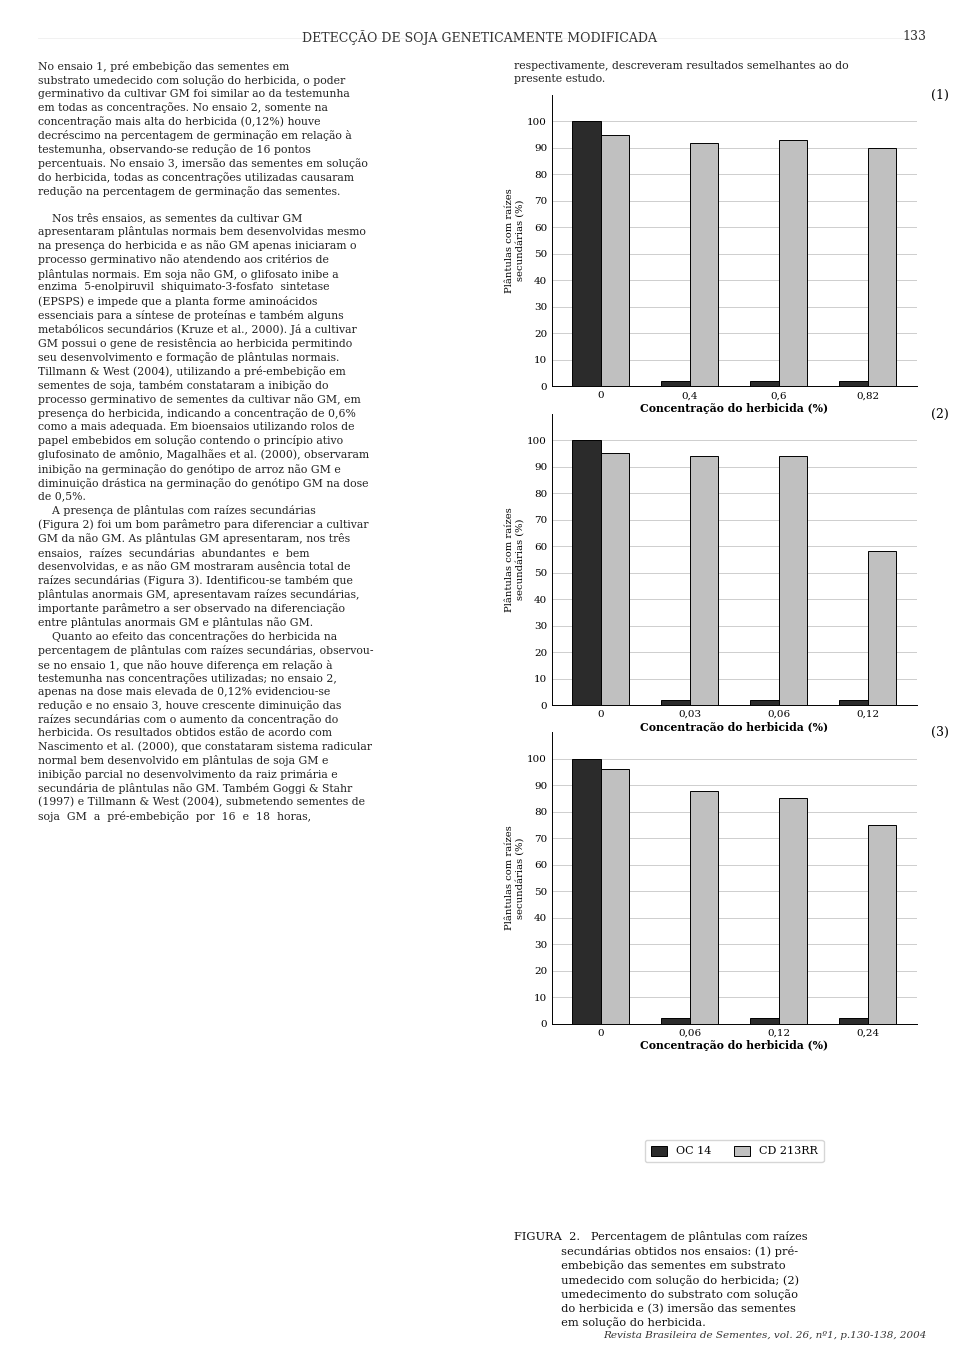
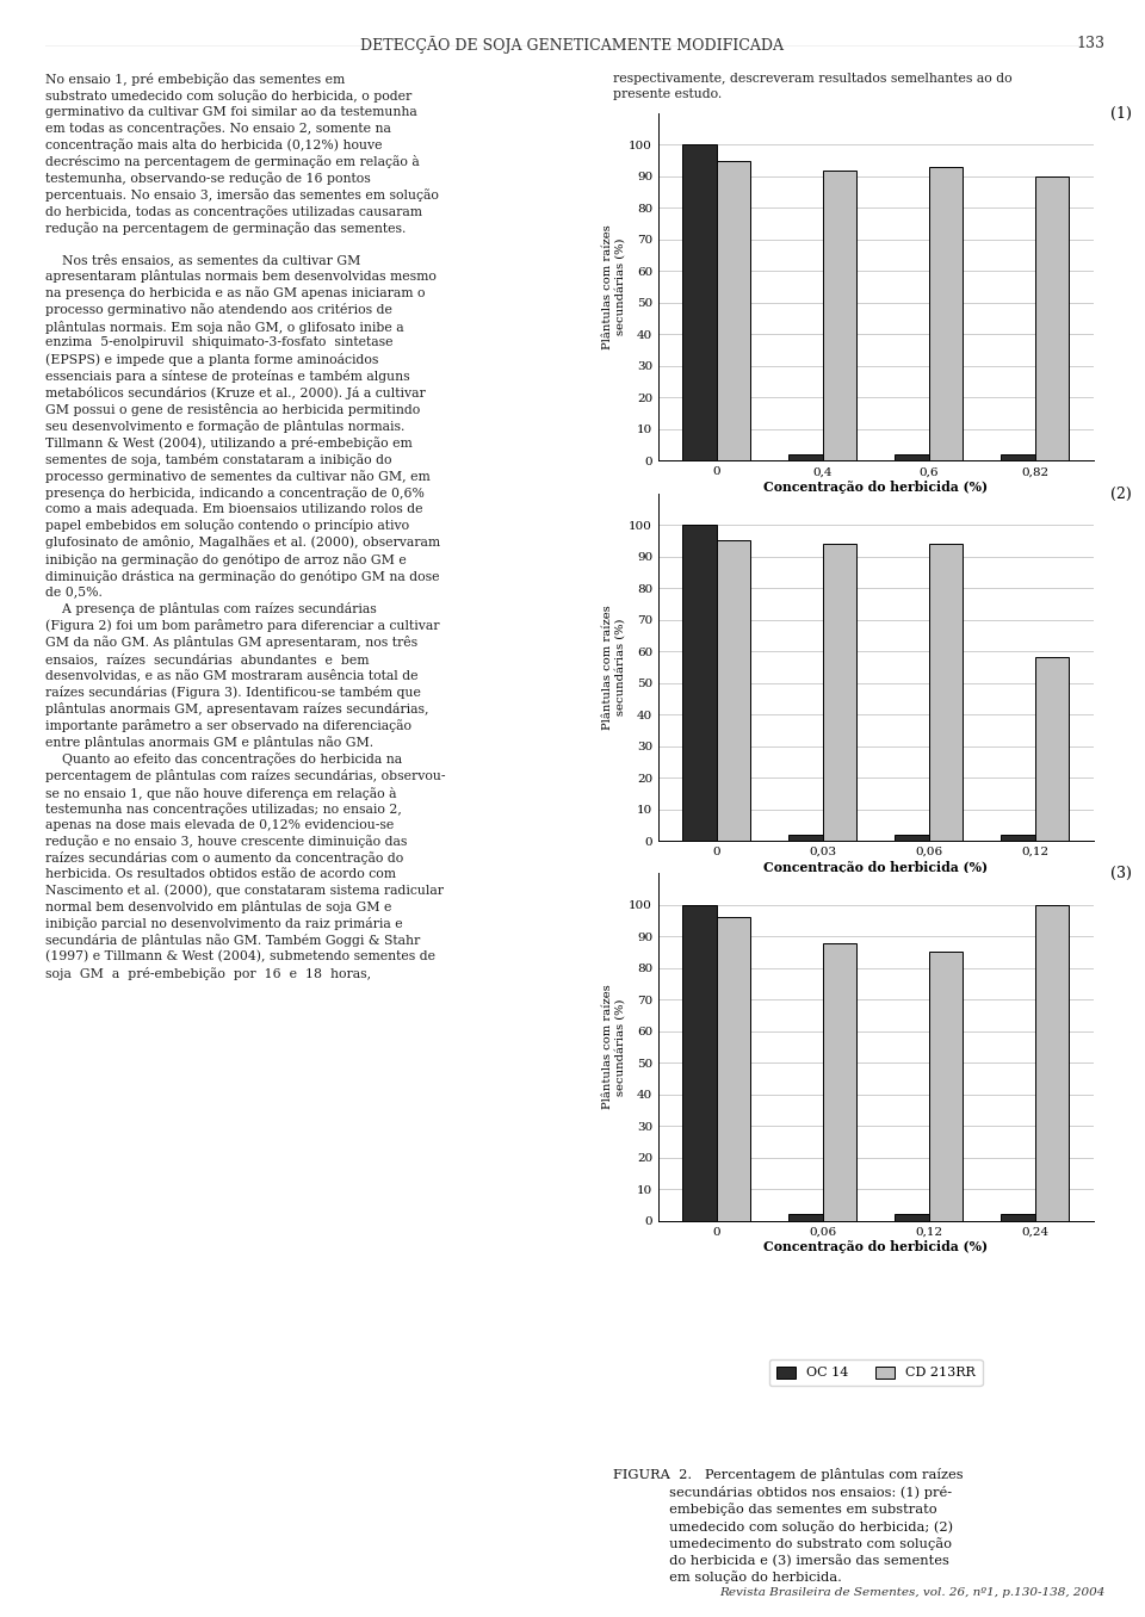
CD 213RR/0,24: 75 -> 100
